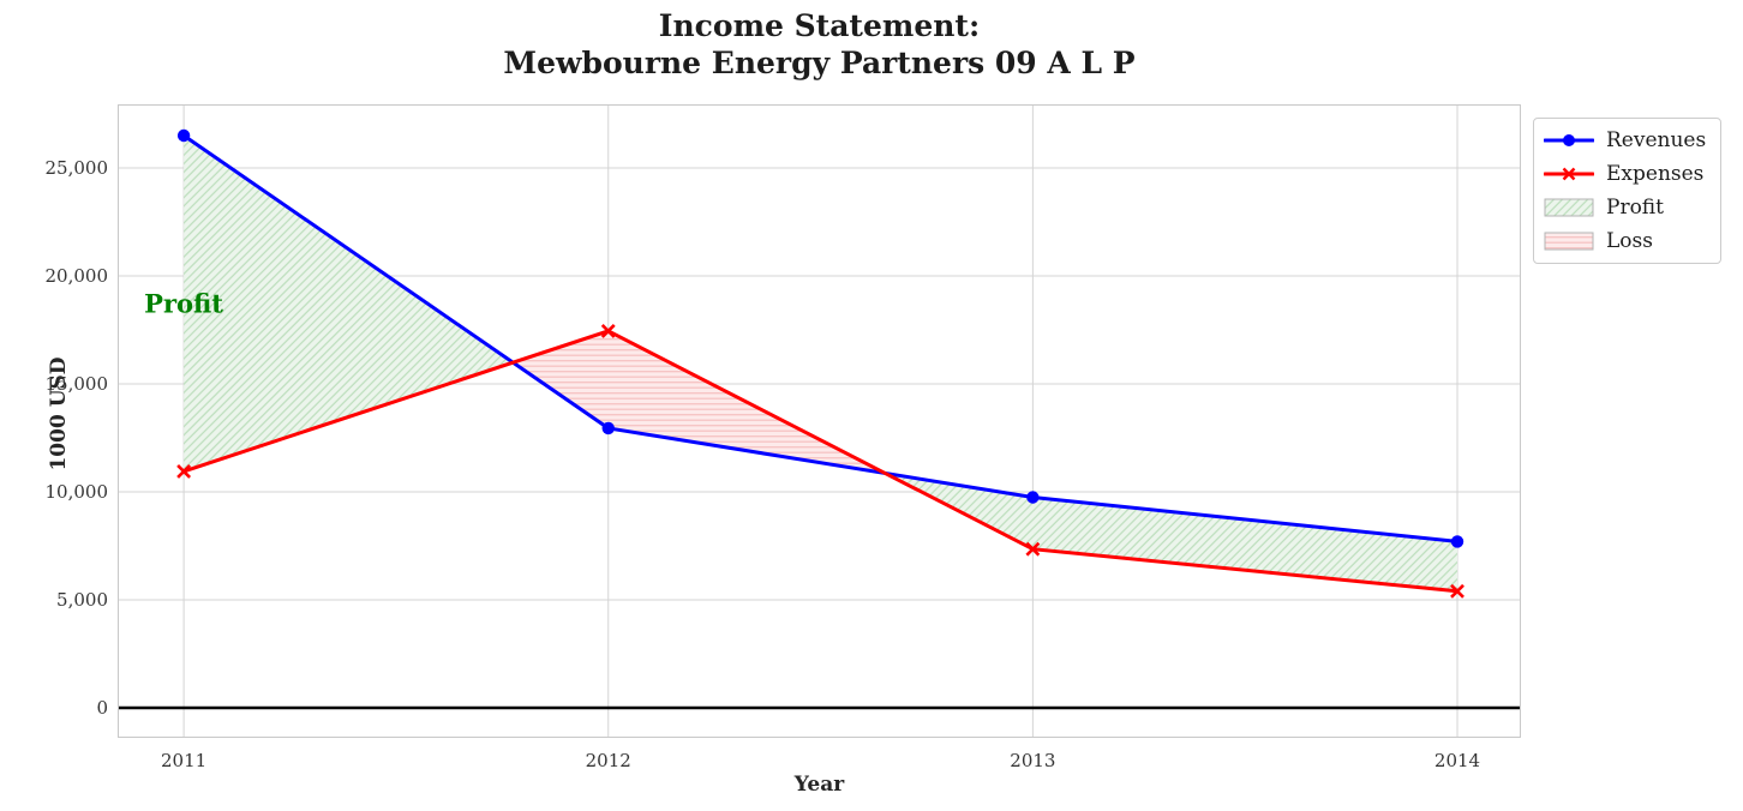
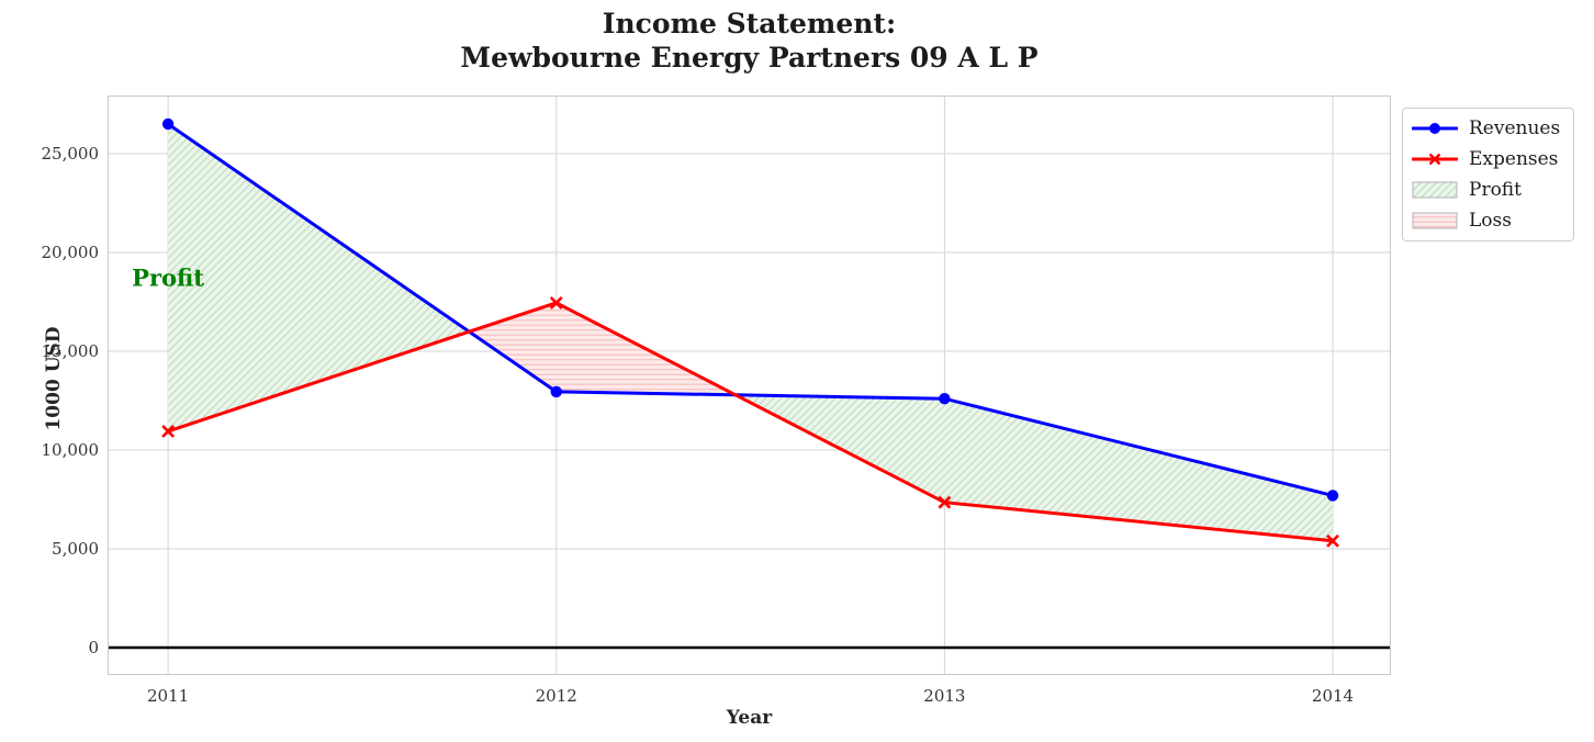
Revenues/2013: 9800 -> 12600
